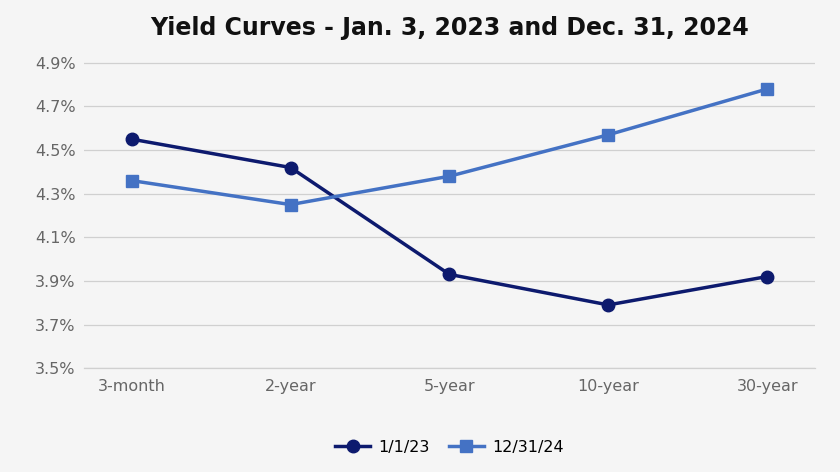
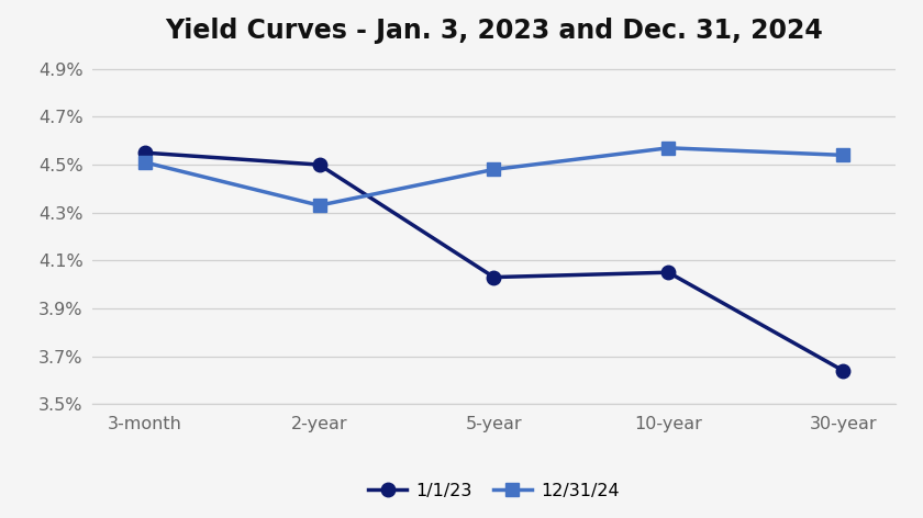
12/31/24/3-month: 4.36% -> 4.51%
1/1/23/2-year: 4.42% -> 4.50%
12/31/24/2-year: 4.25% -> 4.33%
1/1/23/5-year: 3.93% -> 4.03%
12/31/24/5-year: 4.38% -> 4.48%
1/1/23/10-year: 3.79% -> 4.05%
1/1/23/30-year: 3.92% -> 3.64%
12/31/24/30-year: 4.78% -> 4.54%
